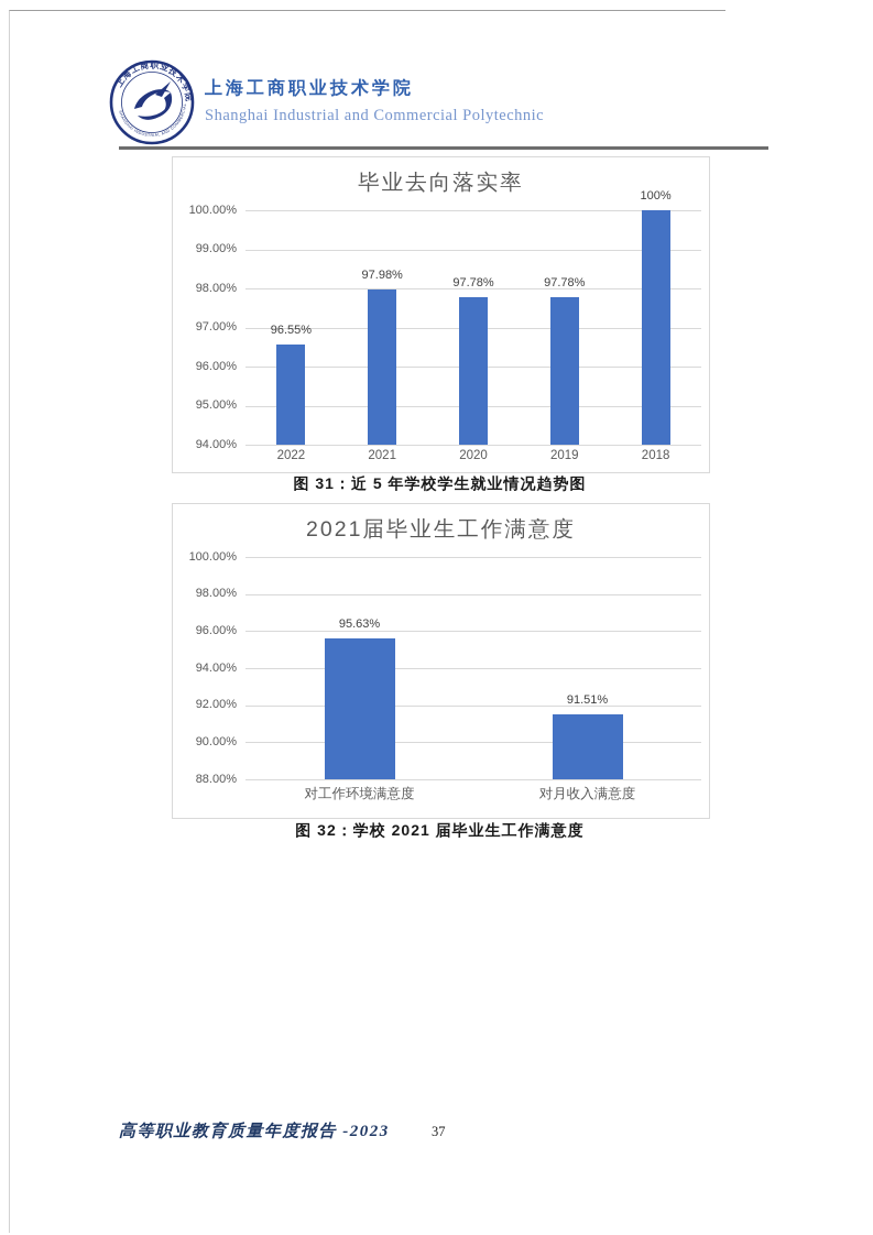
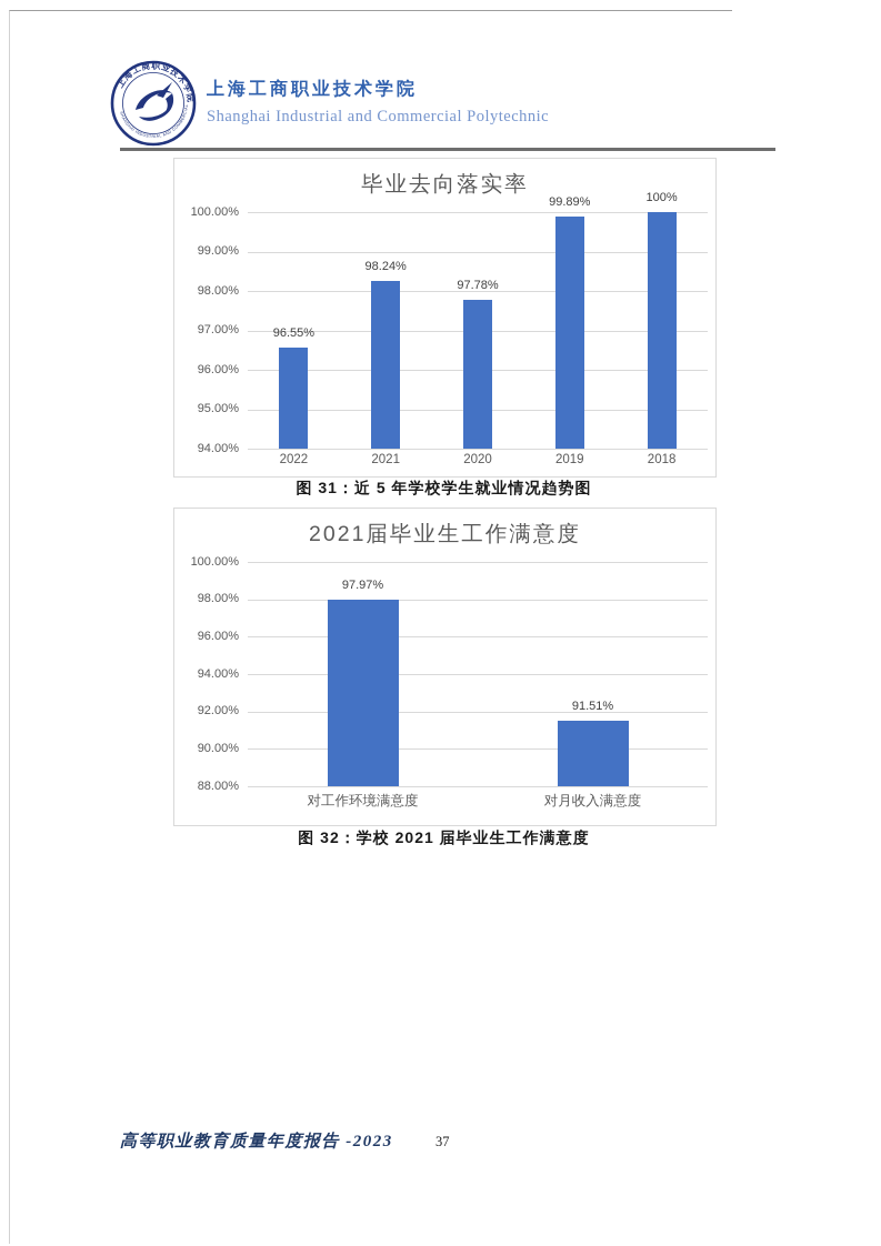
毕业去向落实率/2021: 97.98% -> 98.24%
毕业去向落实率/2019: 97.78% -> 99.89%
2021届毕业生工作满意度/对工作环境满意度: 95.63% -> 97.97%
